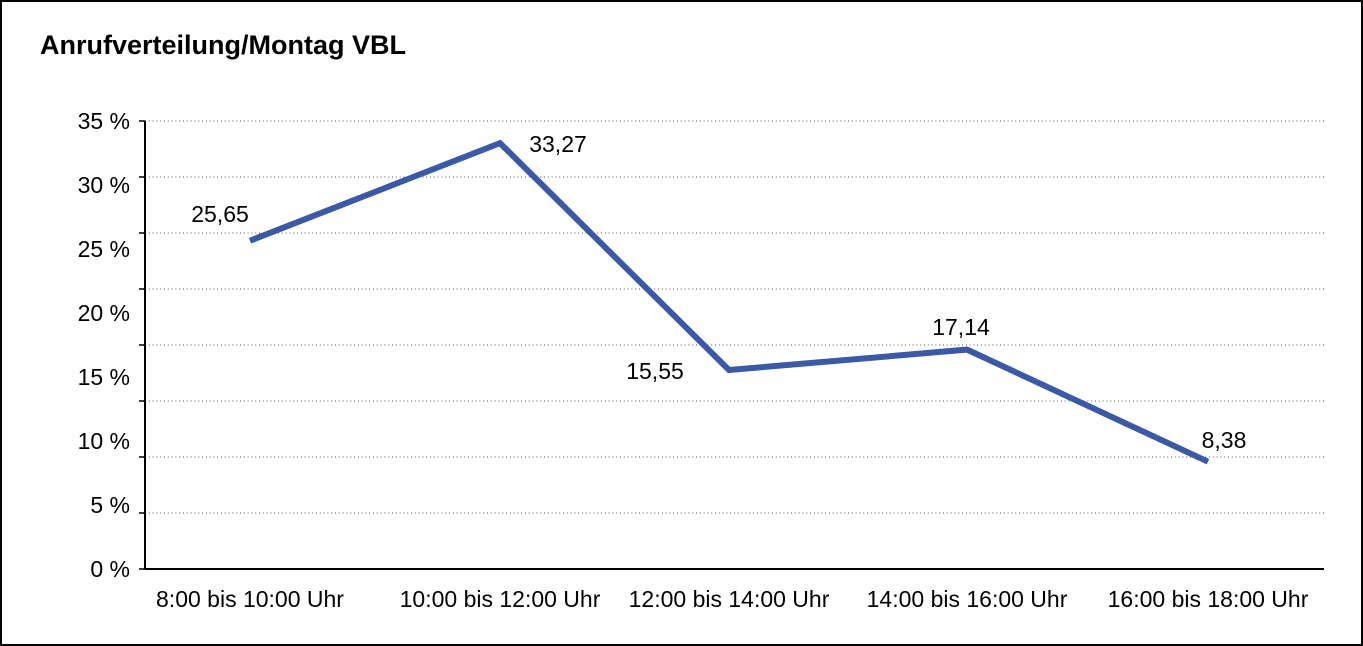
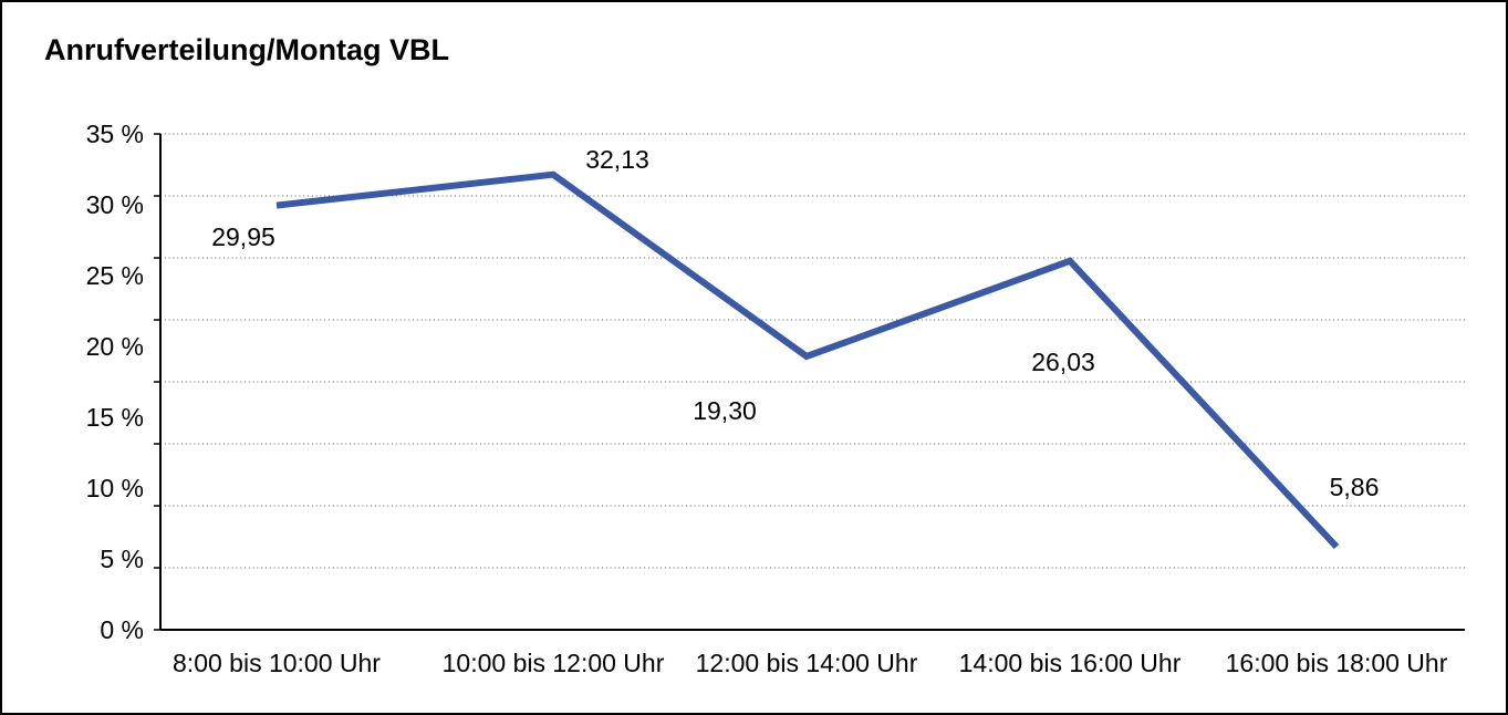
8:00 bis 10:00 Uhr: 25,65 -> 29,95
10:00 bis 12:00 Uhr: 33,27 -> 32,13
12:00 bis 14:00 Uhr: 15,55 -> 19,30
14:00 bis 16:00 Uhr: 17,14 -> 26,03
16:00 bis 18:00 Uhr: 8,38 -> 5,86
